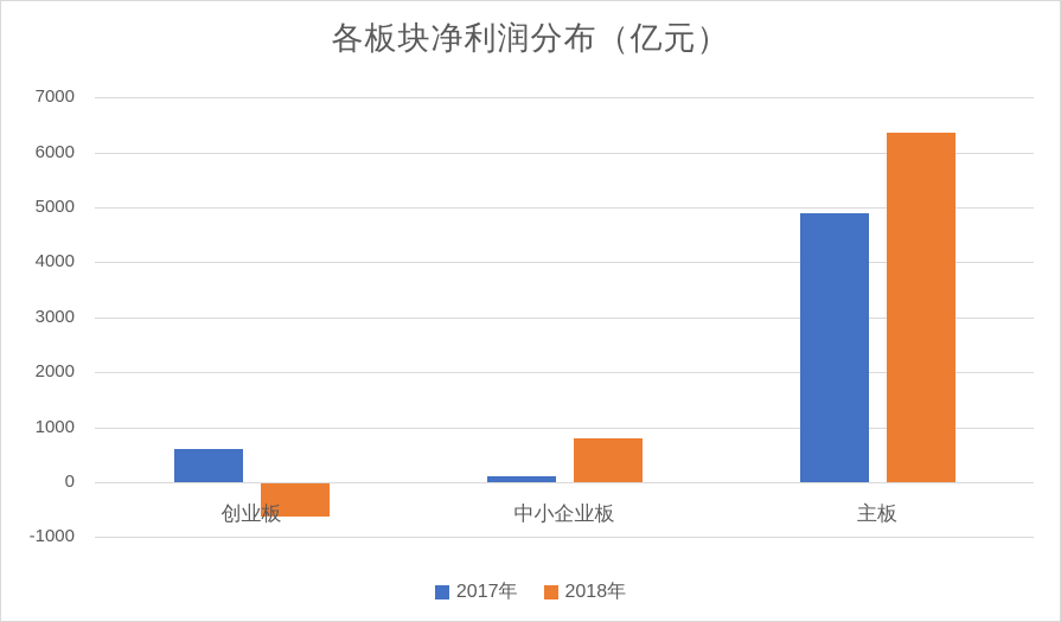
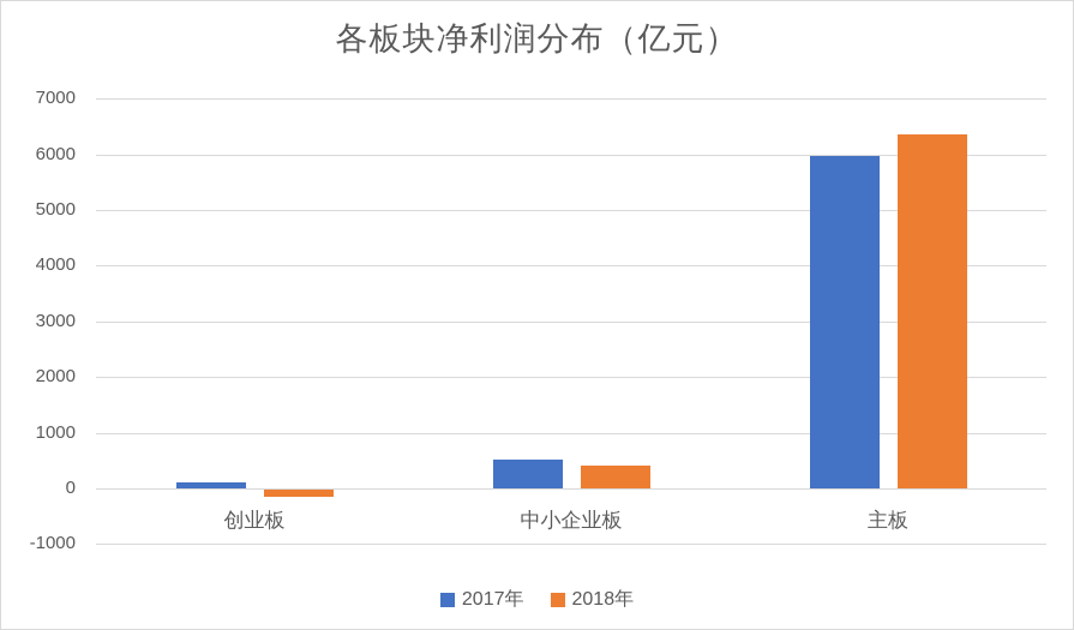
2017年/创业板: 600 -> 100
2018年/创业板: -600 -> -100
2017年/中小企业板: 100 -> 500
2018年/中小企业板: 800 -> 400
2017年/主板: 4900 -> 6000
